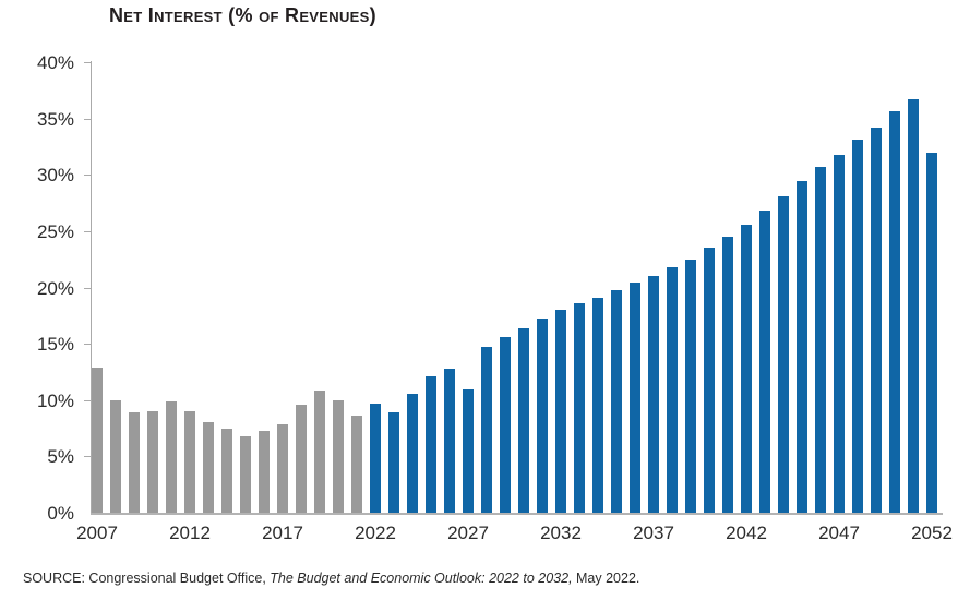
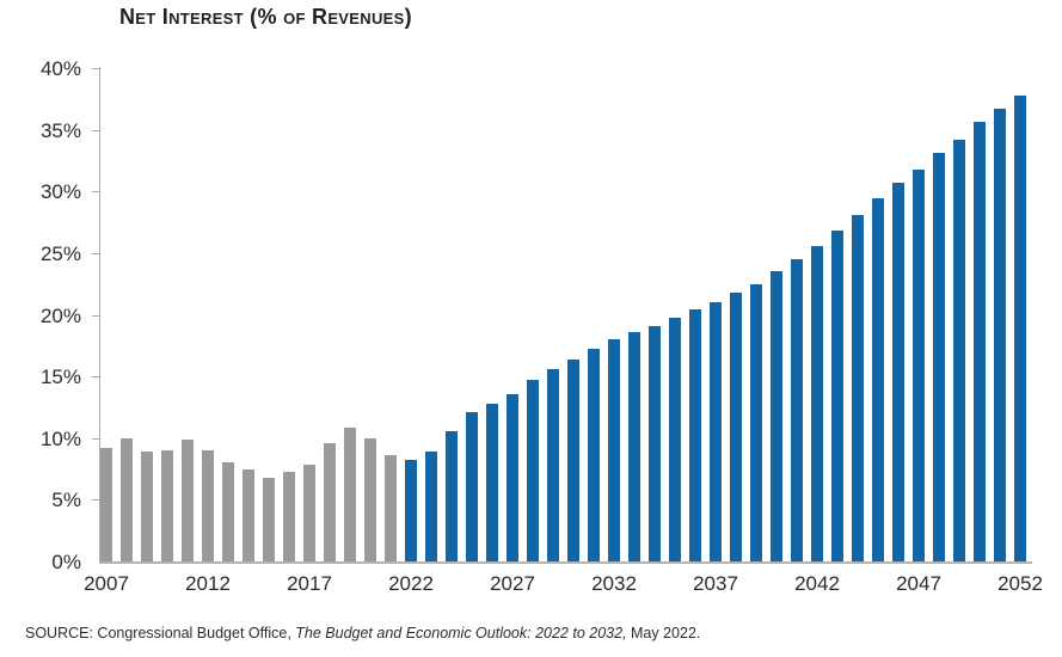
2007: 12.9% -> 9.2%
2022: 9.7% -> 8.2%
2027: 10.9% -> 13.6%
2052: 32.0% -> 37.8%
